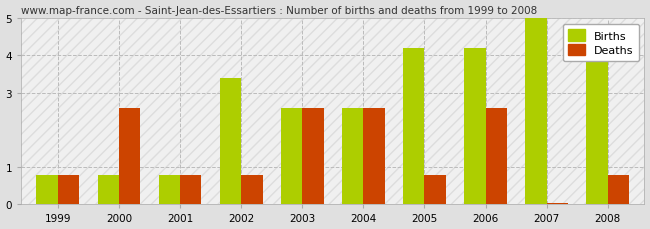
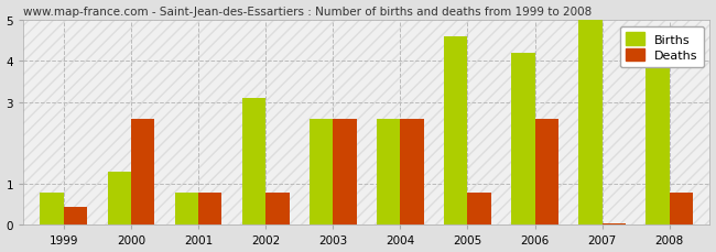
Deaths/1999: 0.80 -> 0.45
Births/2000: 0.8 -> 1.3
Births/2002: 3.4 -> 3.1
Births/2005: 4.2 -> 4.6
